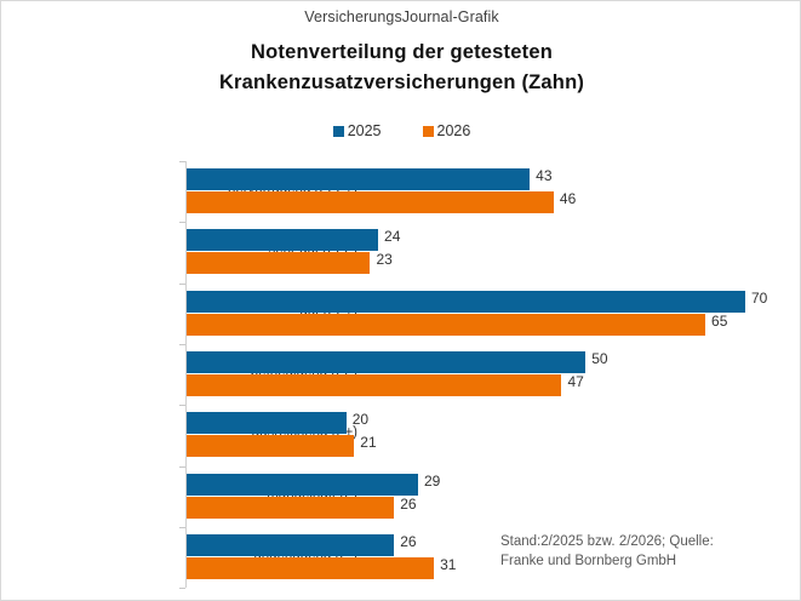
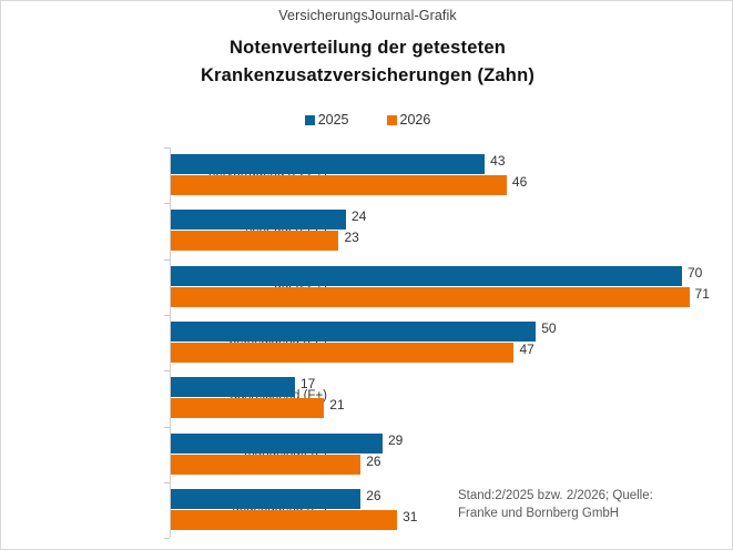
2026/gut (FF+): 65 -> 71
2025/ausreichend (F+): 20 -> 17
